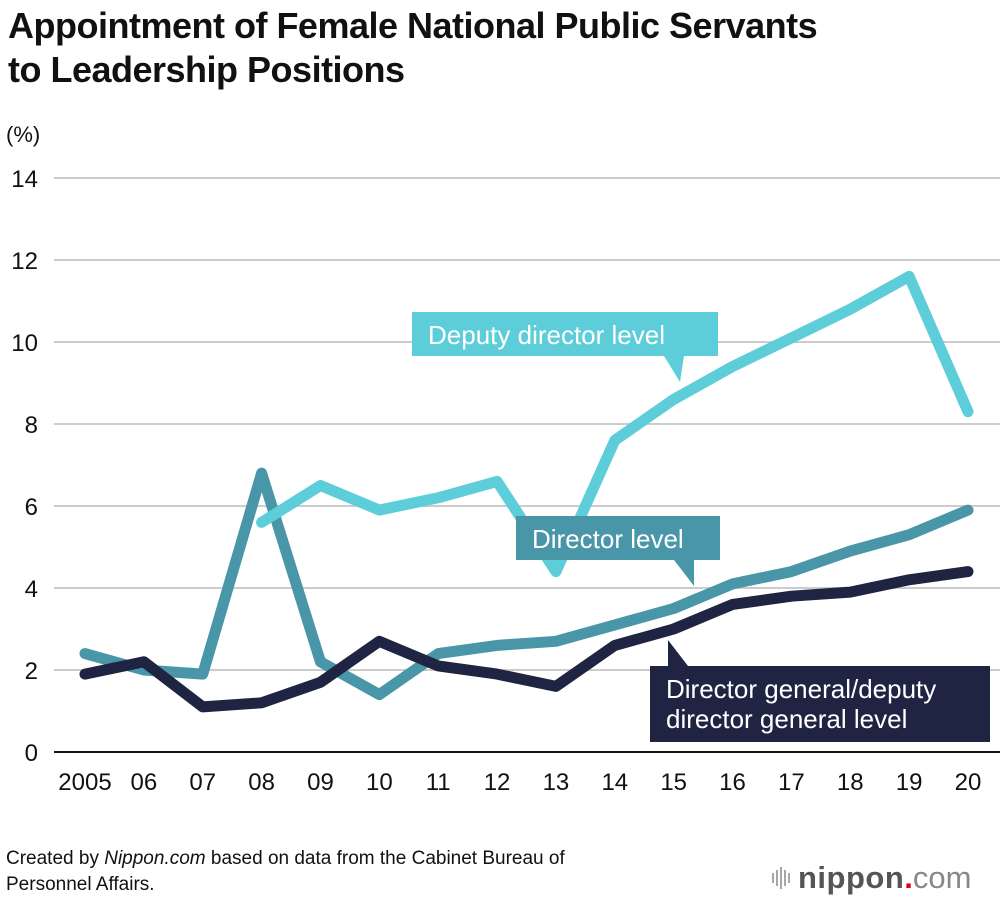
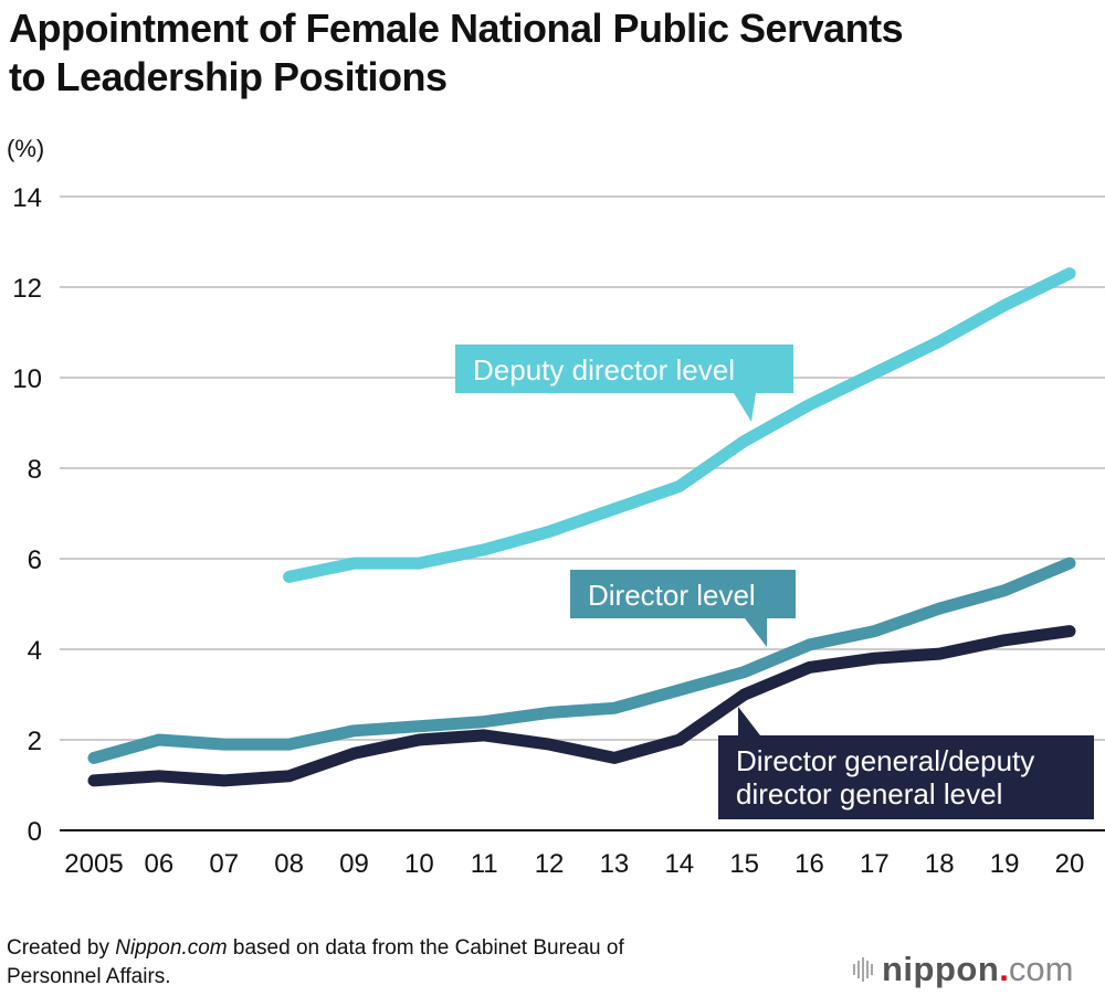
Director level/2005: 2.4 -> 1.6
Director general/deputy director general level/2005: 1.9 -> 1.1
Director general/deputy director general level/06: 2.2 -> 1.2
Director level/08: 6.8 -> 1.9
Deputy director level/09: 6.5 -> 5.9
Director level/10: 1.4 -> 2.3
Director general/deputy director general level/10: 2.7 -> 2.0
Deputy director level/13: 4.4 -> 7.1
Director general/deputy director general level/14: 2.6 -> 2.0
Deputy director level/20: 8.3 -> 12.3
